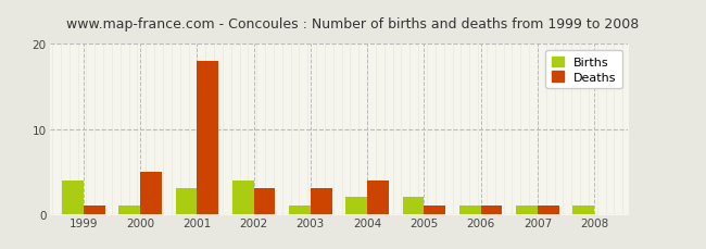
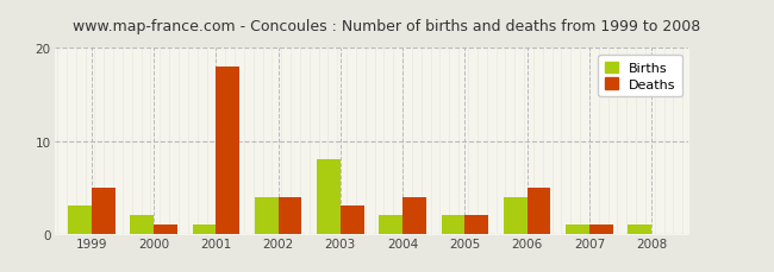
Births/1999: 4 -> 3
Deaths/1999: 1 -> 5
Births/2000: 1 -> 2
Deaths/2000: 5 -> 1
Births/2001: 3 -> 1
Deaths/2002: 3 -> 4
Births/2003: 1 -> 8
Deaths/2005: 1 -> 2
Births/2006: 1 -> 4
Deaths/2006: 1 -> 5
